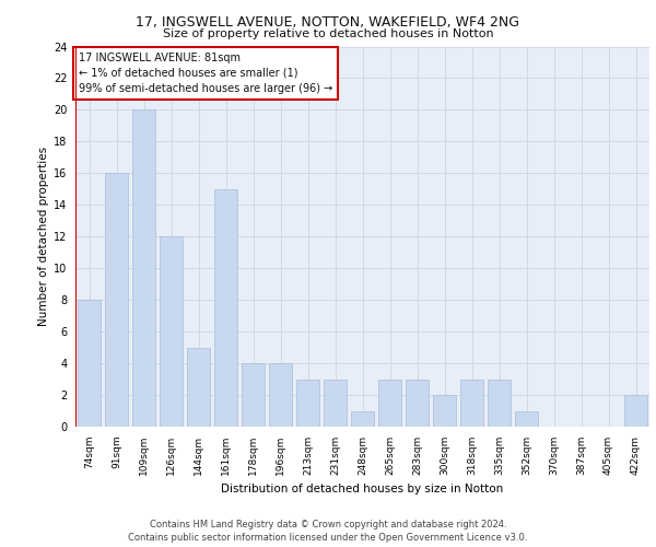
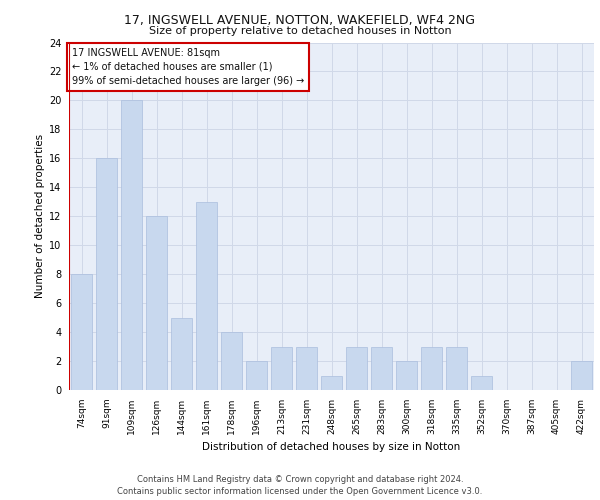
161sqm: 15 -> 13
196sqm: 4 -> 2
